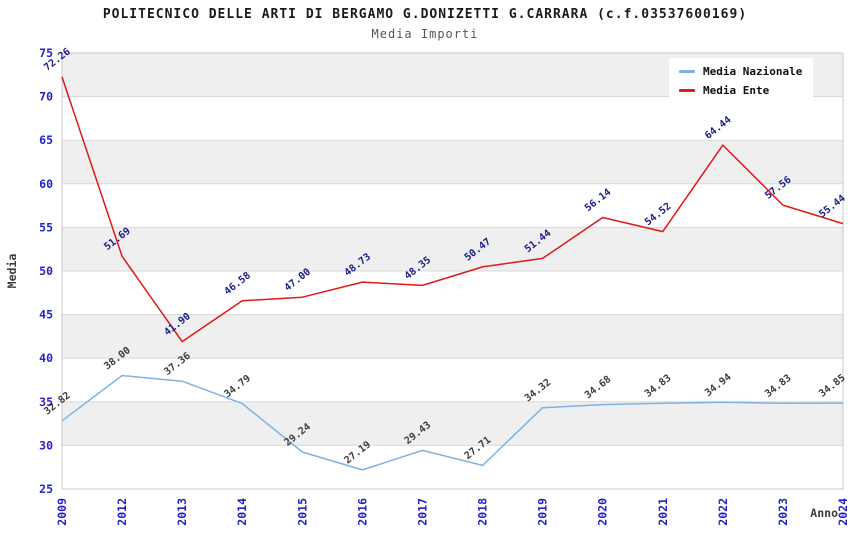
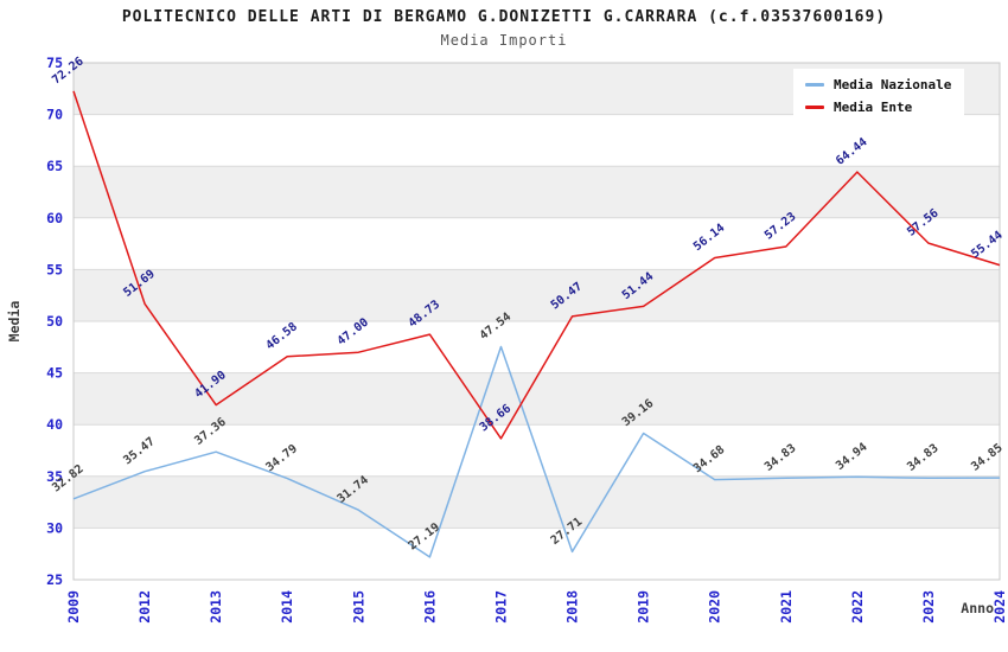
Media Nazionale/2012: 38.00 -> 35.47
Media Nazionale/2015: 29.24 -> 31.74
Media Nazionale/2017: 29.43 -> 47.54
Media Ente/2017: 48.35 -> 38.66
Media Nazionale/2019: 34.32 -> 39.16
Media Ente/2021: 54.52 -> 57.23
